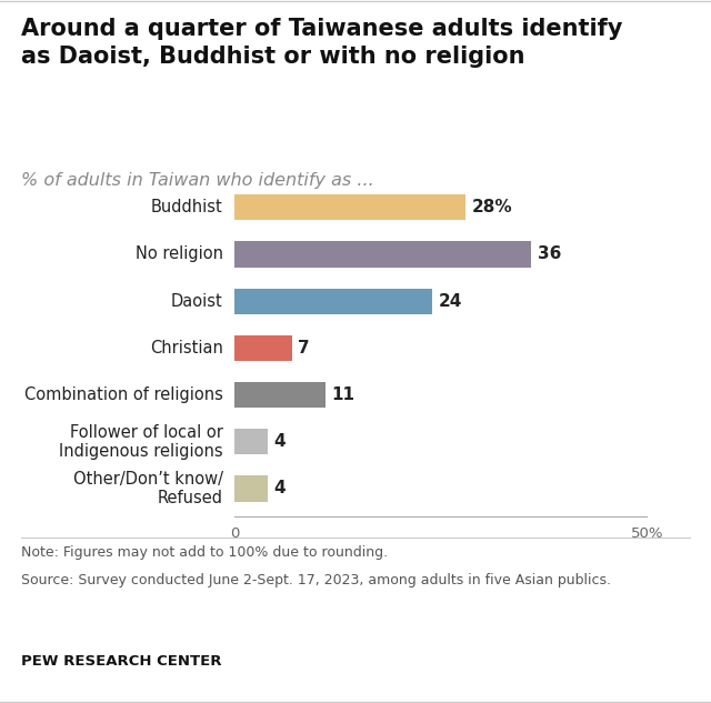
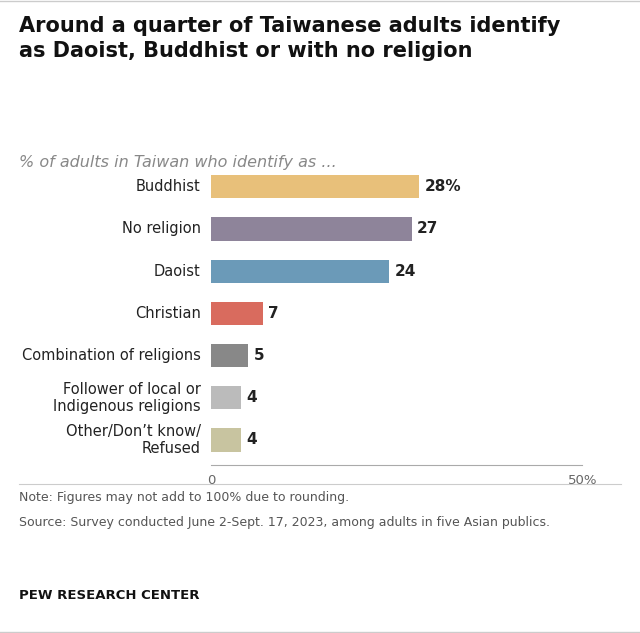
No religion: 36 -> 27
Combination of religions: 11 -> 5
